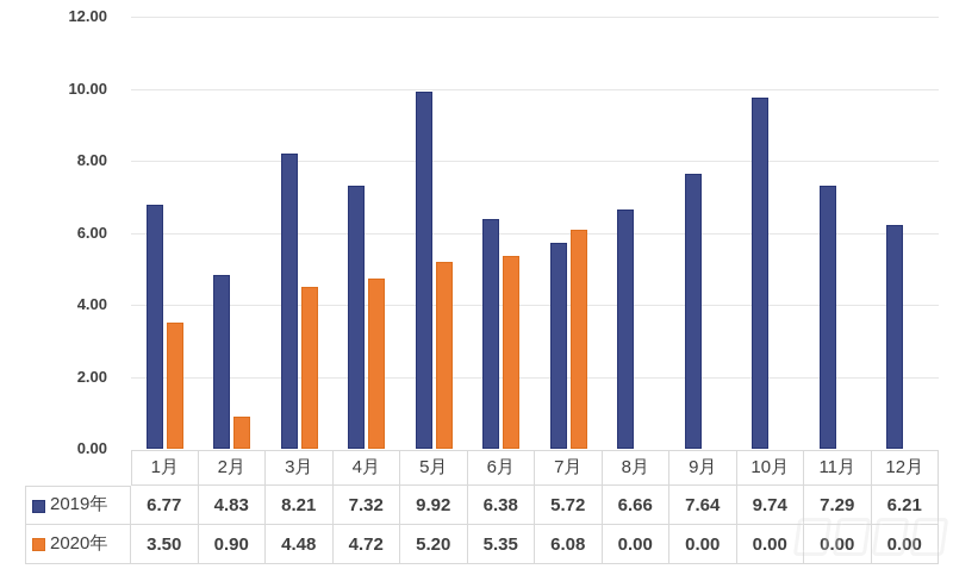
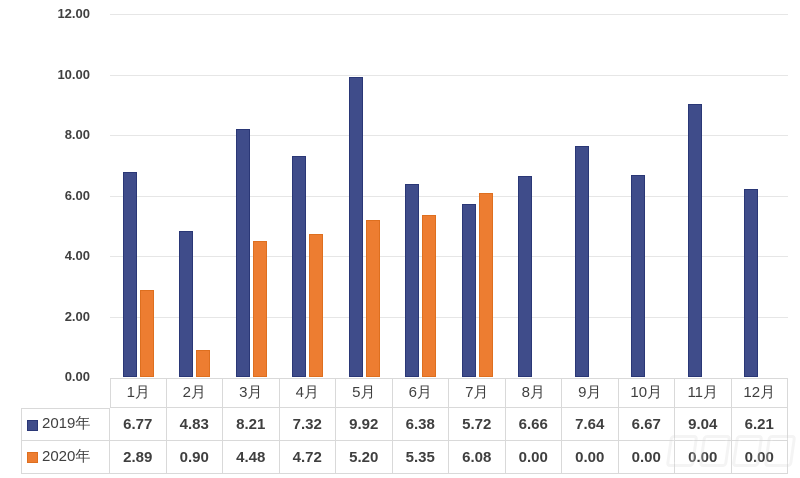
2020年/1月: 3.50 -> 2.89
2019年/10月: 9.74 -> 6.67
2019年/11月: 7.29 -> 9.04
